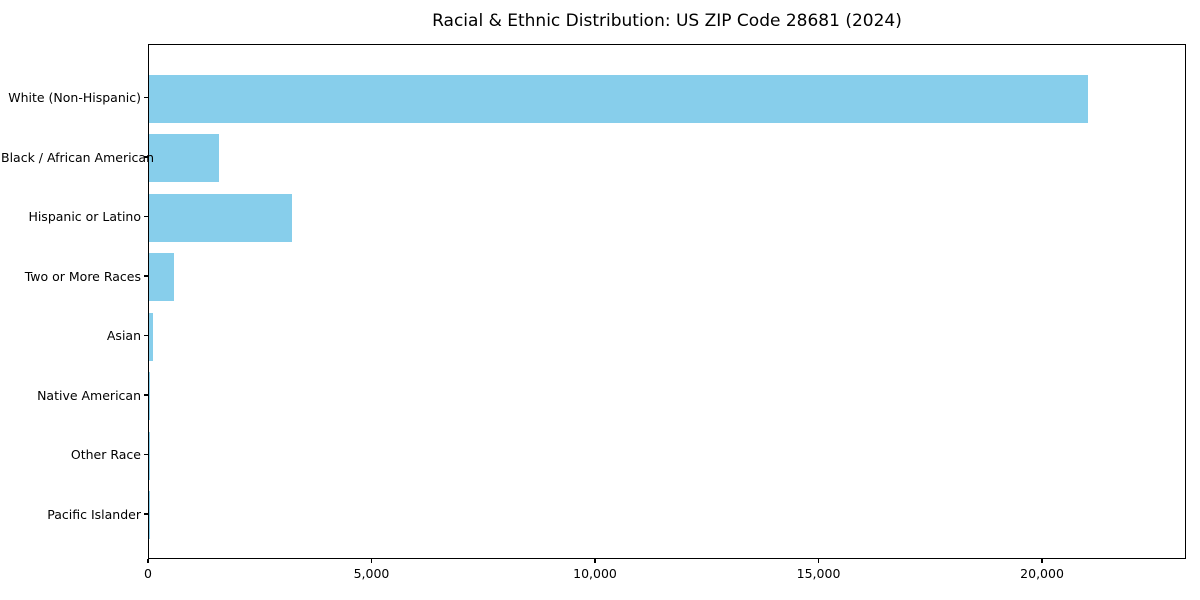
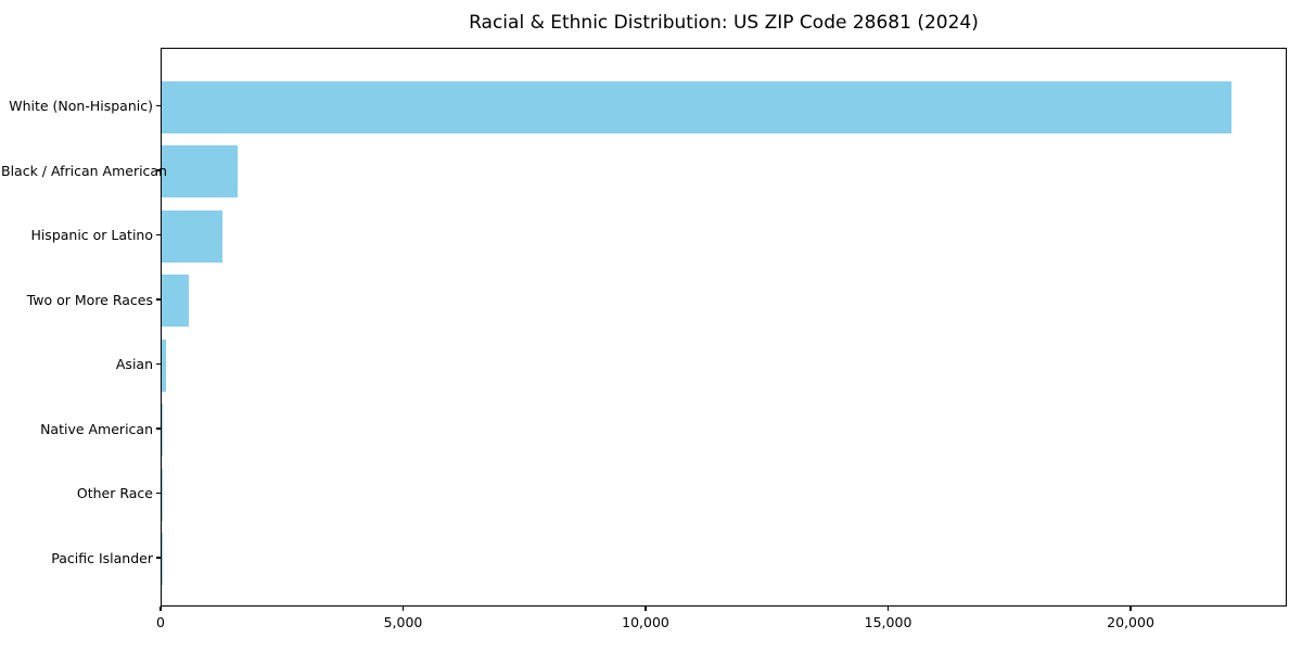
White (Non-Hispanic): 21000 -> 22000
Hispanic or Latino: 3200 -> 1300
